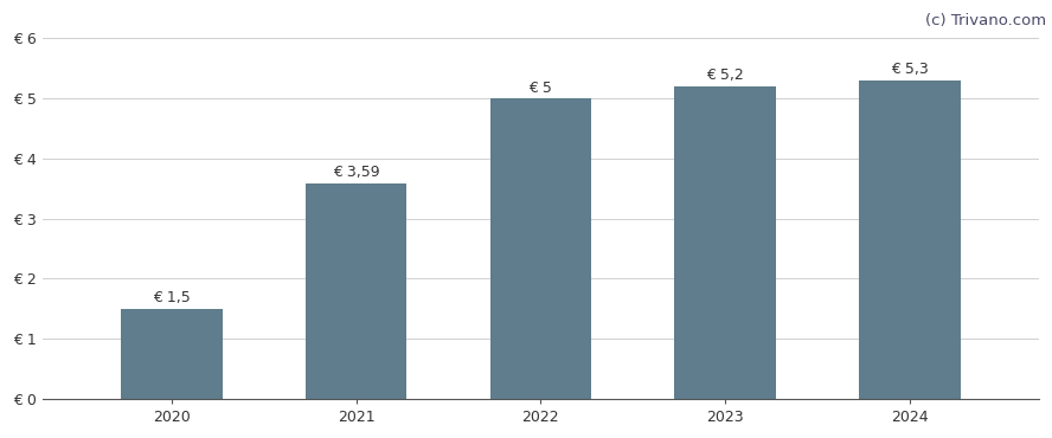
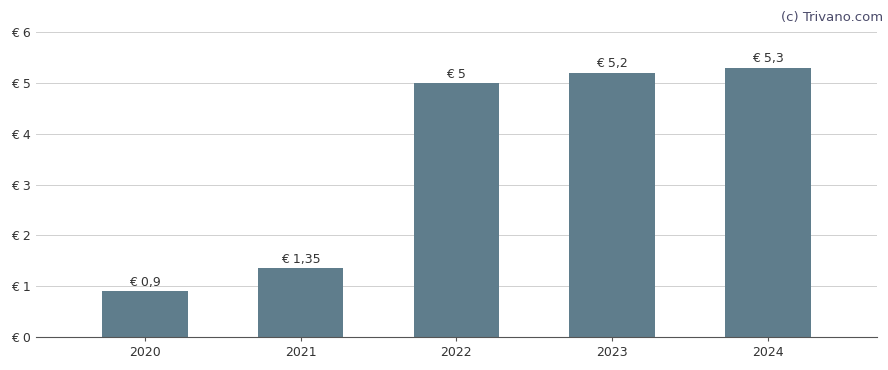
2020: 1,5 -> 0,9
2021: 3,59 -> 1,35
